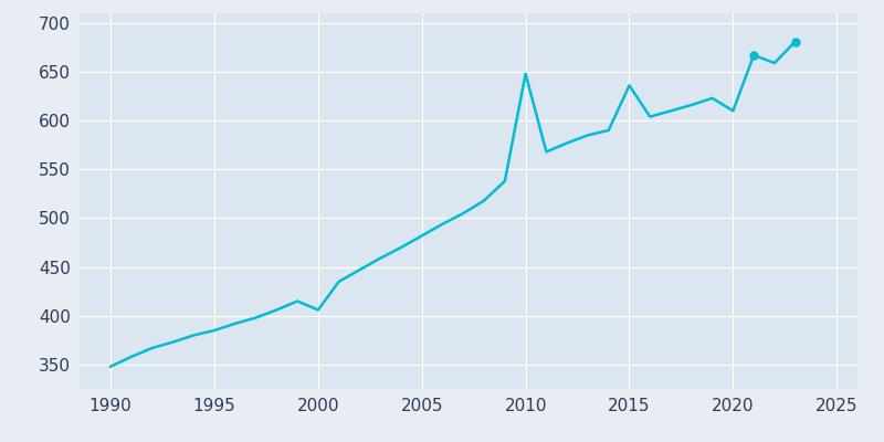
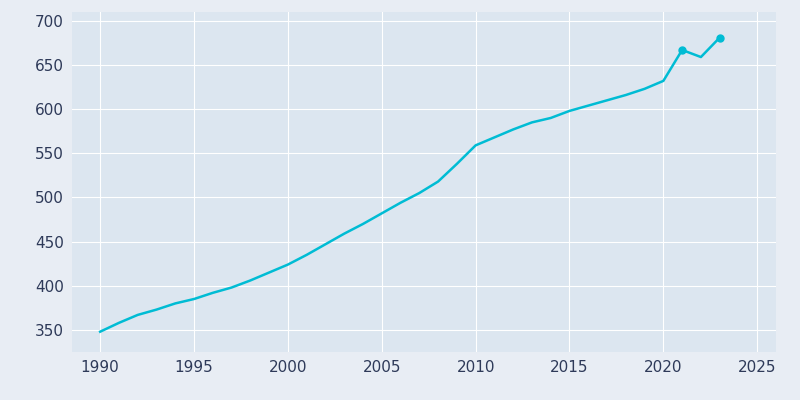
2000: 406 -> 424
2010: 648 -> 559
2015: 636 -> 598
2020: 610 -> 632
